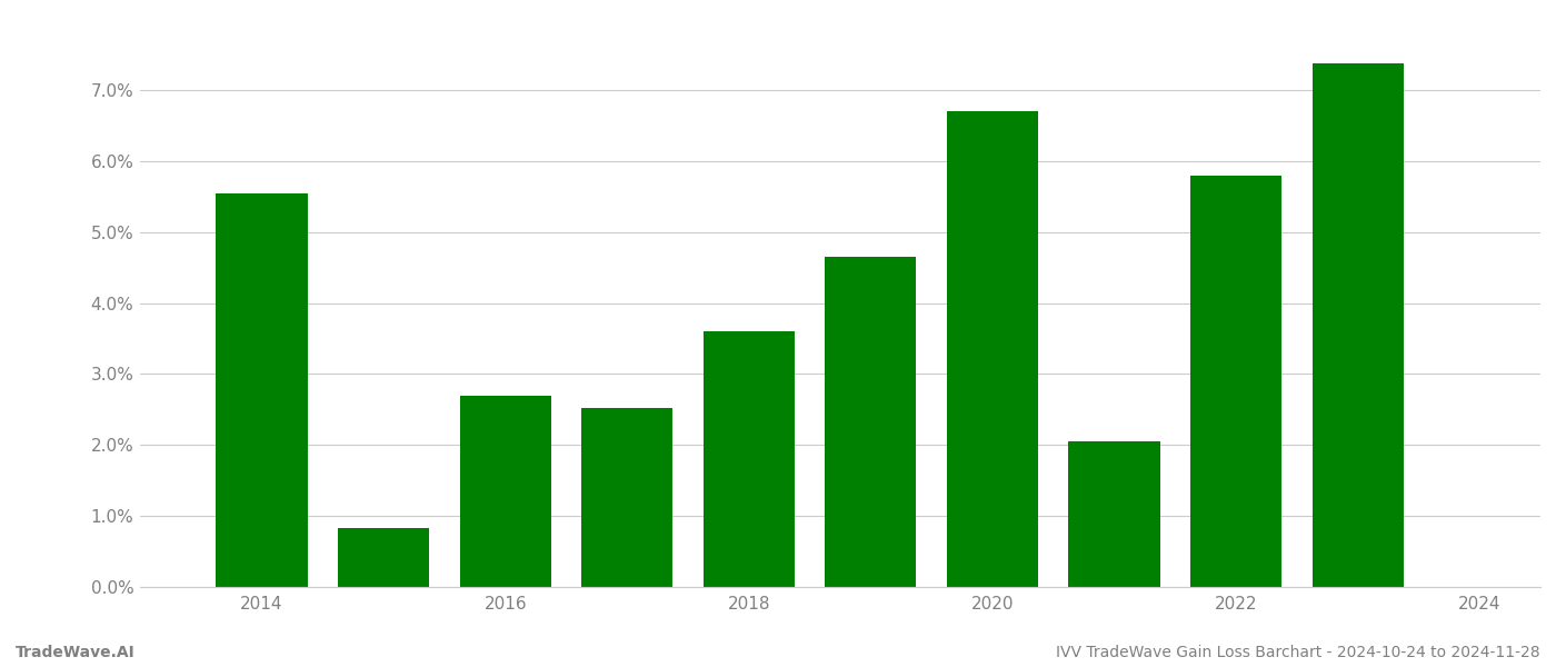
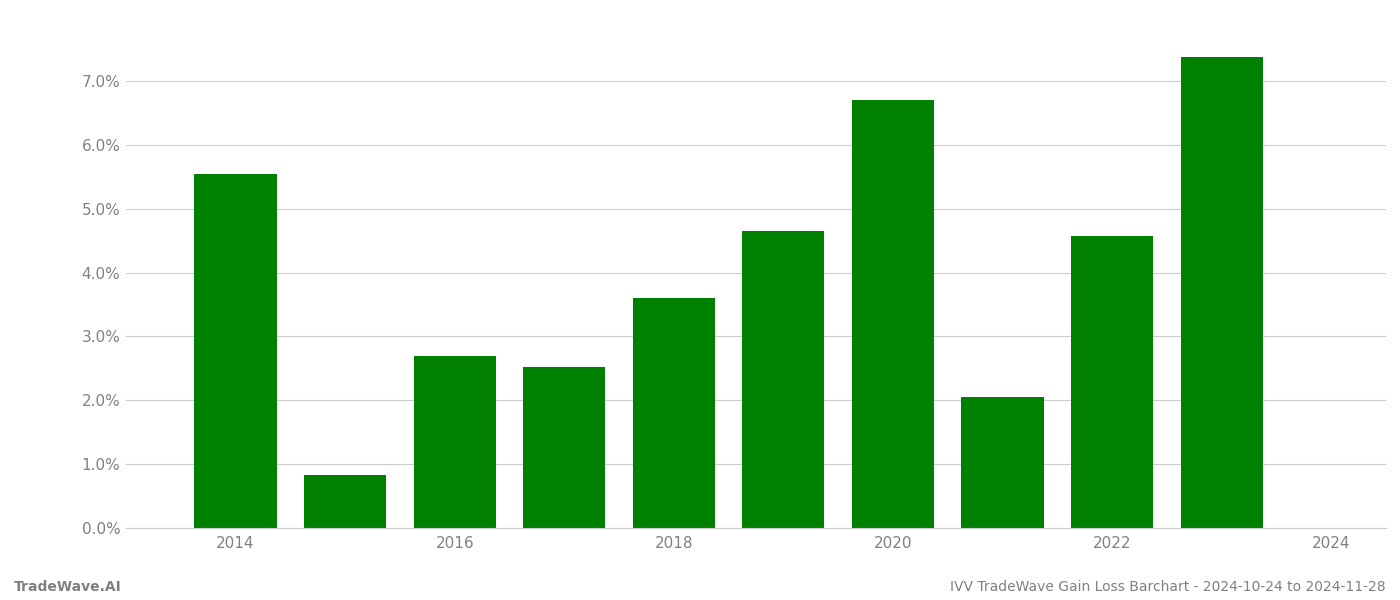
2022: 5.80% -> 4.57%
